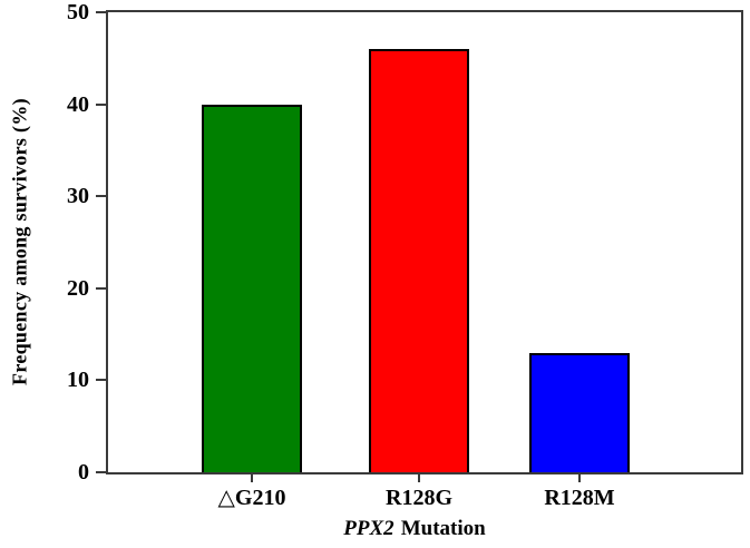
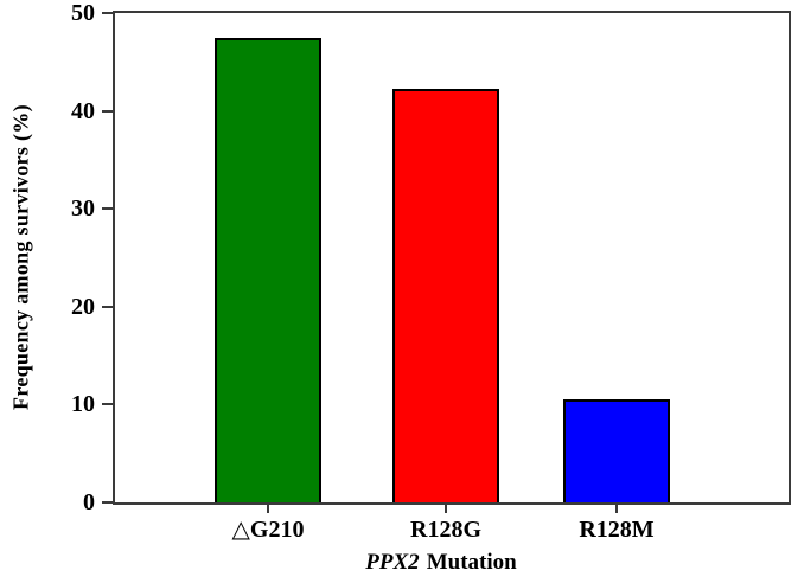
△G210: 40 -> 47
R128G: 46 -> 42
R128M: 13 -> 10
